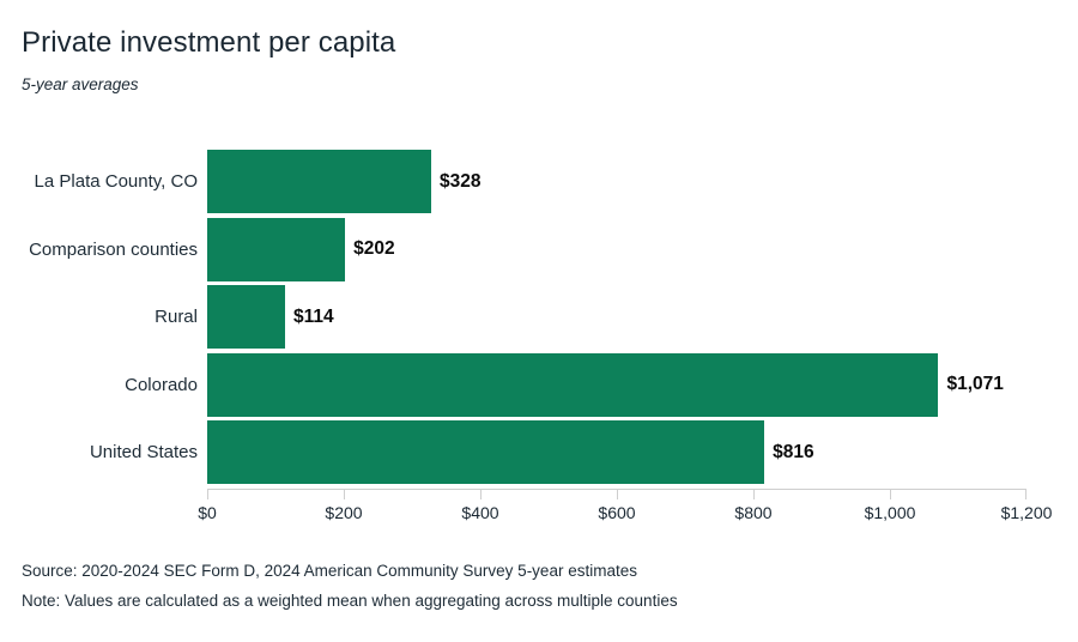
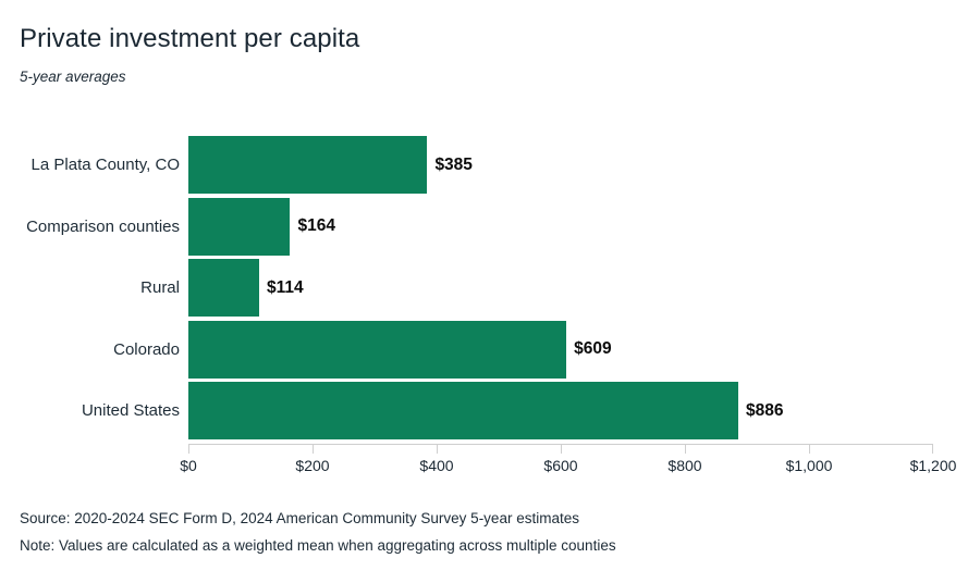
La Plata County, CO: $328 -> $385
Comparison counties: $202 -> $164
Colorado: $1,071 -> $609
United States: $816 -> $886
